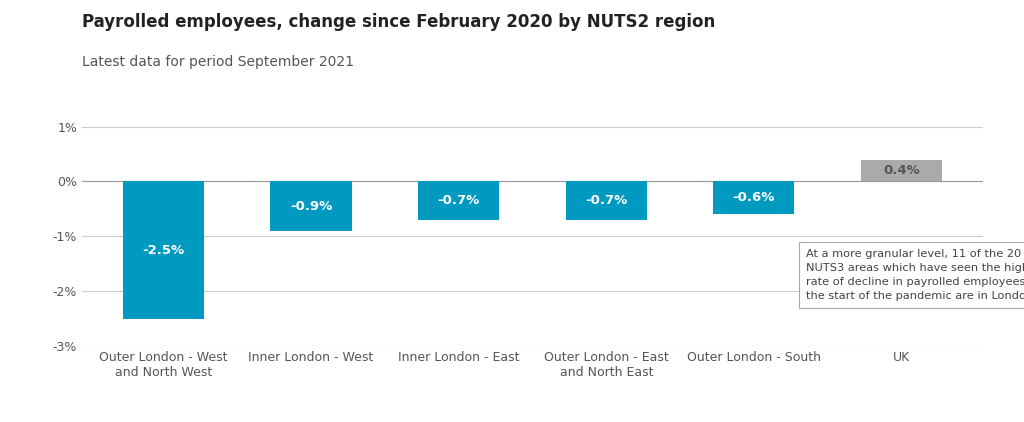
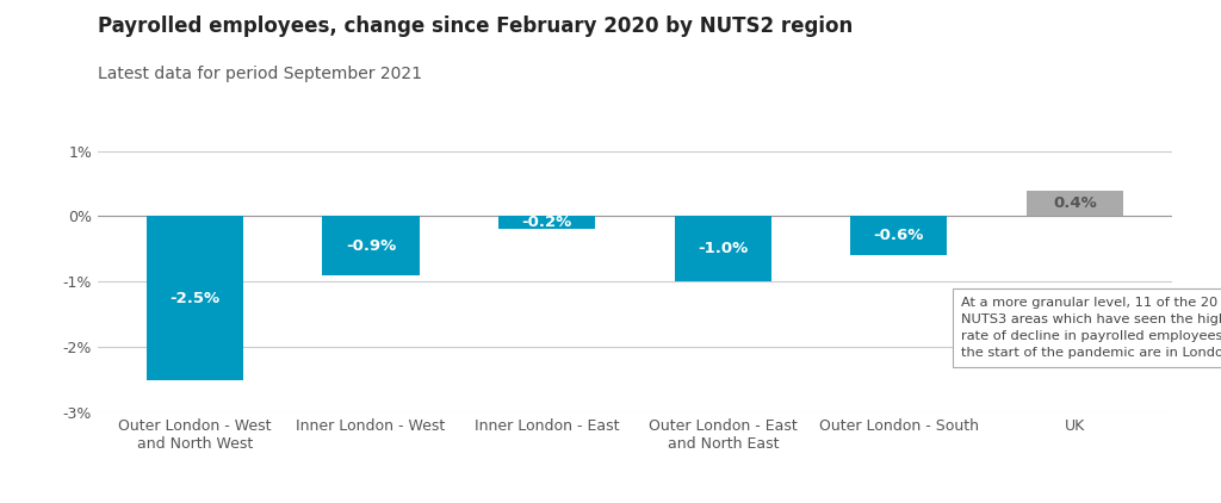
Inner London - East: -0.7% -> -0.2%
Outer London - East and North East: -0.7% -> -1.0%
